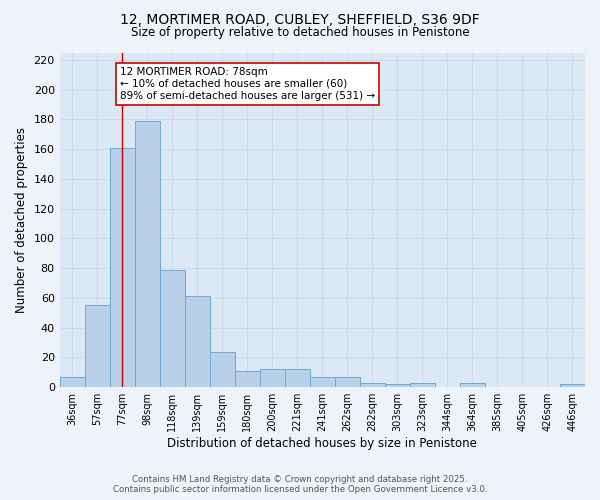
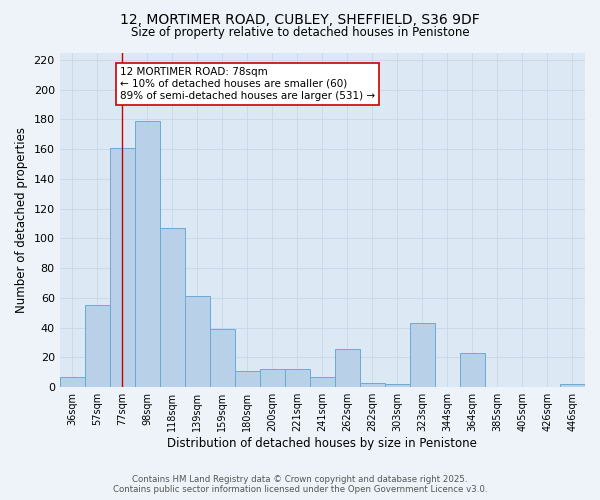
118sqm: 79 -> 107
159sqm: 24 -> 39
262sqm: 7 -> 26
323sqm: 3 -> 43
364sqm: 3 -> 23
